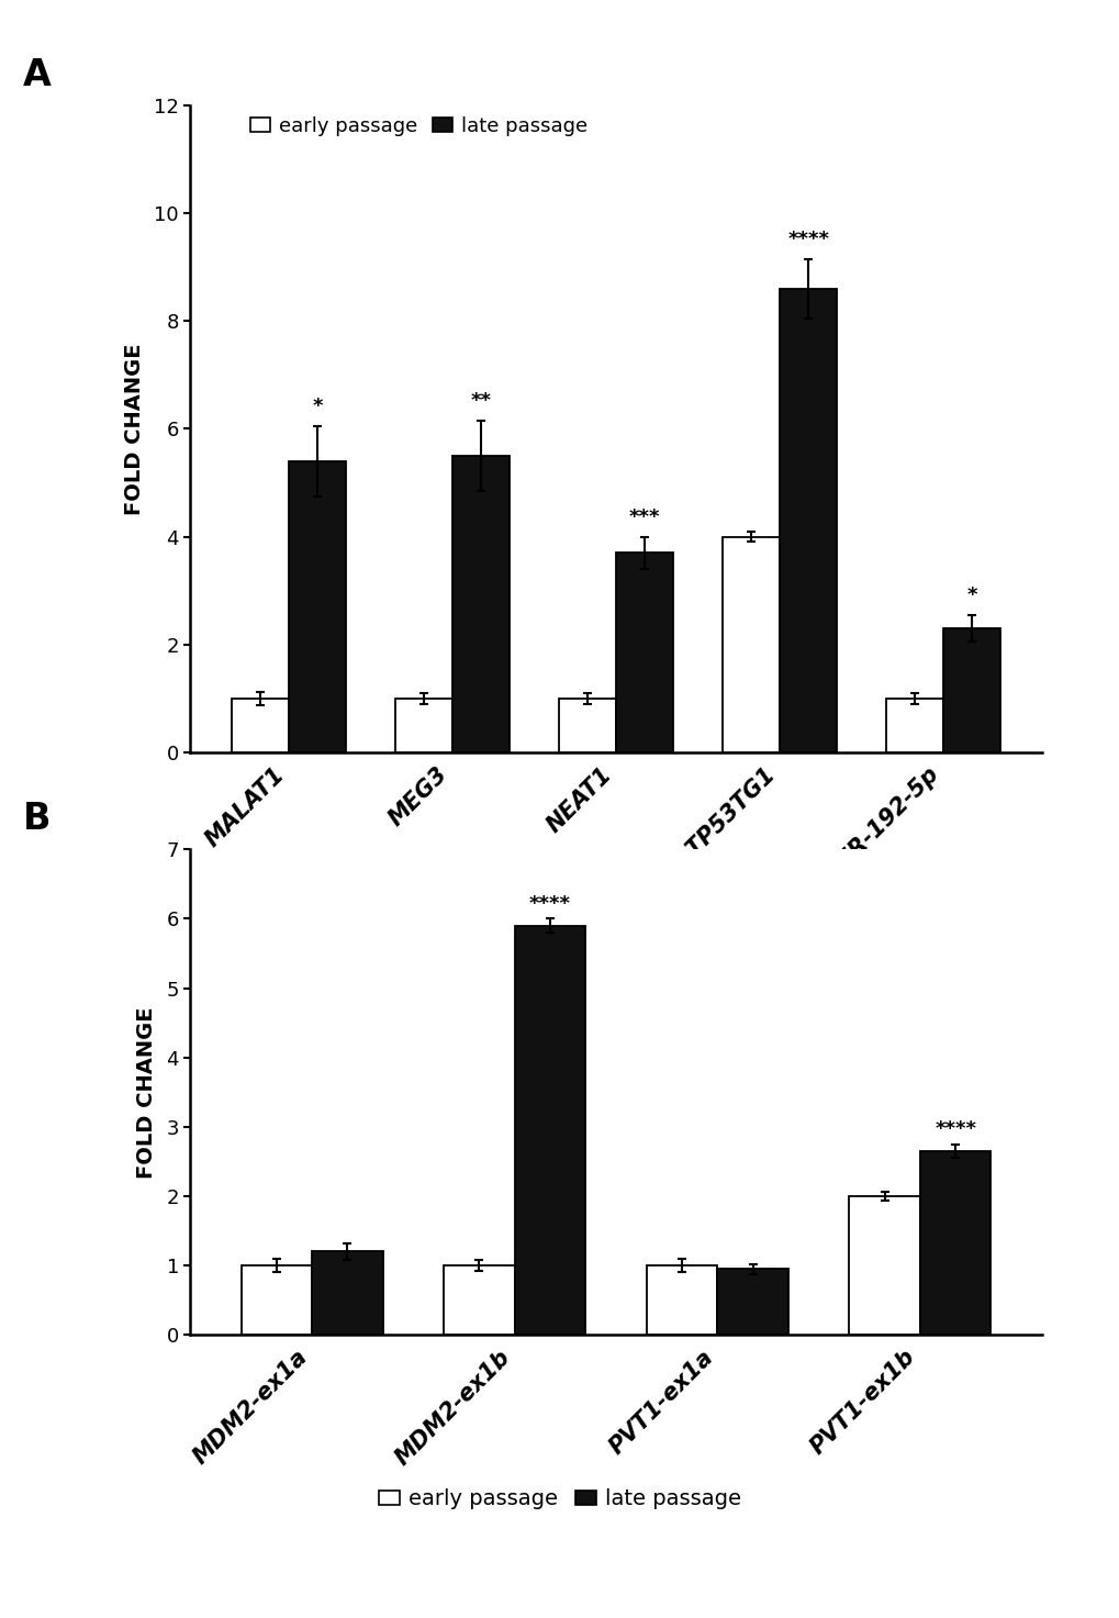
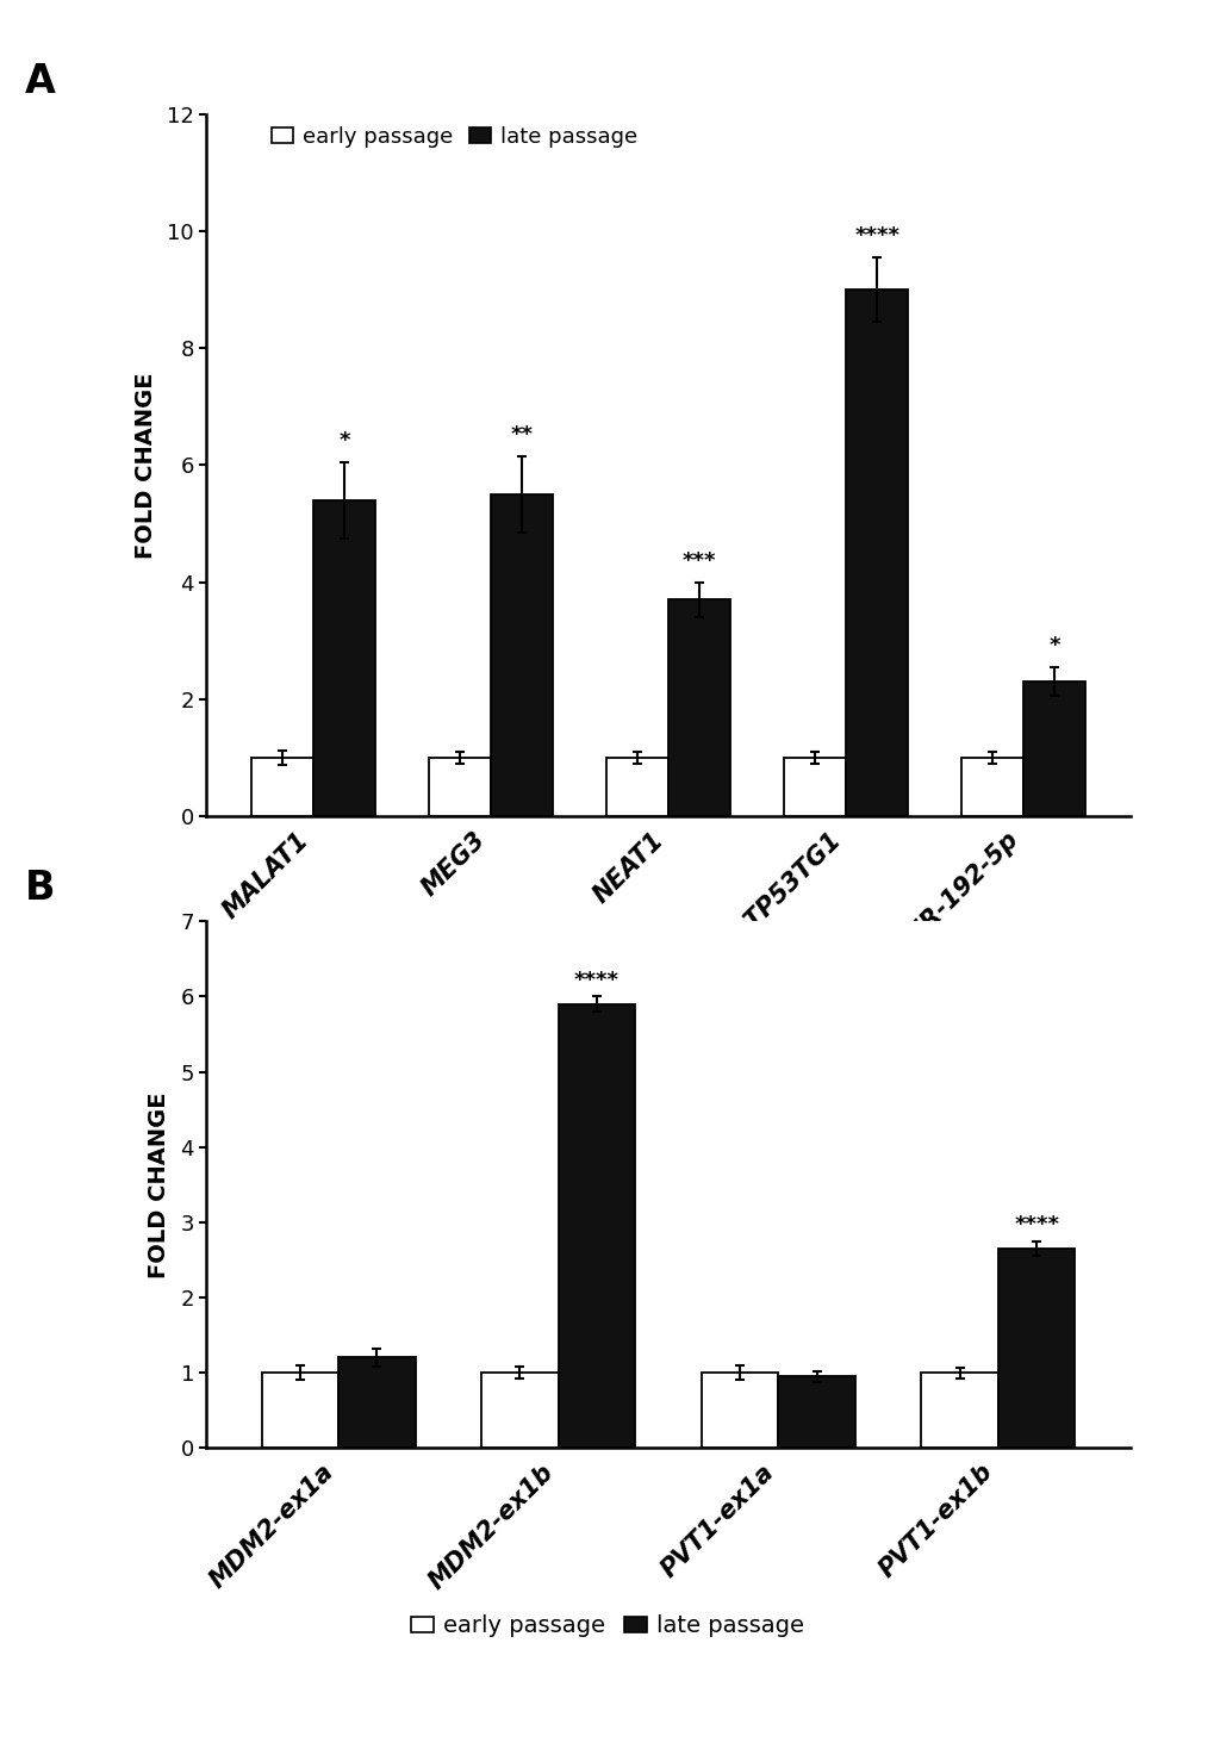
early passage/TP53TG1: 4 -> 1
late passage/TP53TG1: 8.6 -> 9.0
early passage/PVT1-ex1b: 2 -> 1
